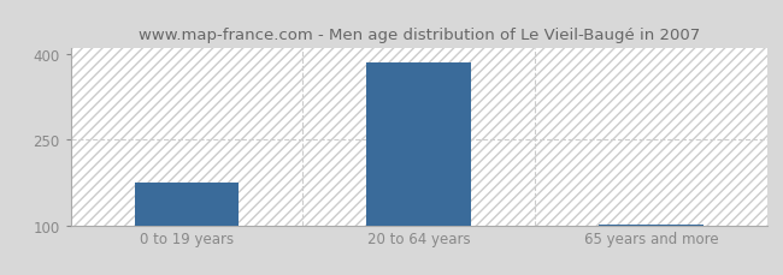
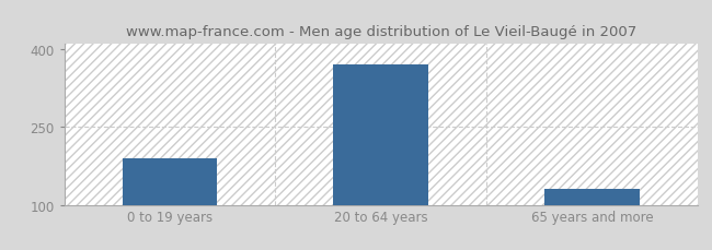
0 to 19 years: 175 -> 190
20 to 64 years: 385 -> 370
65 years and more: 102 -> 130
